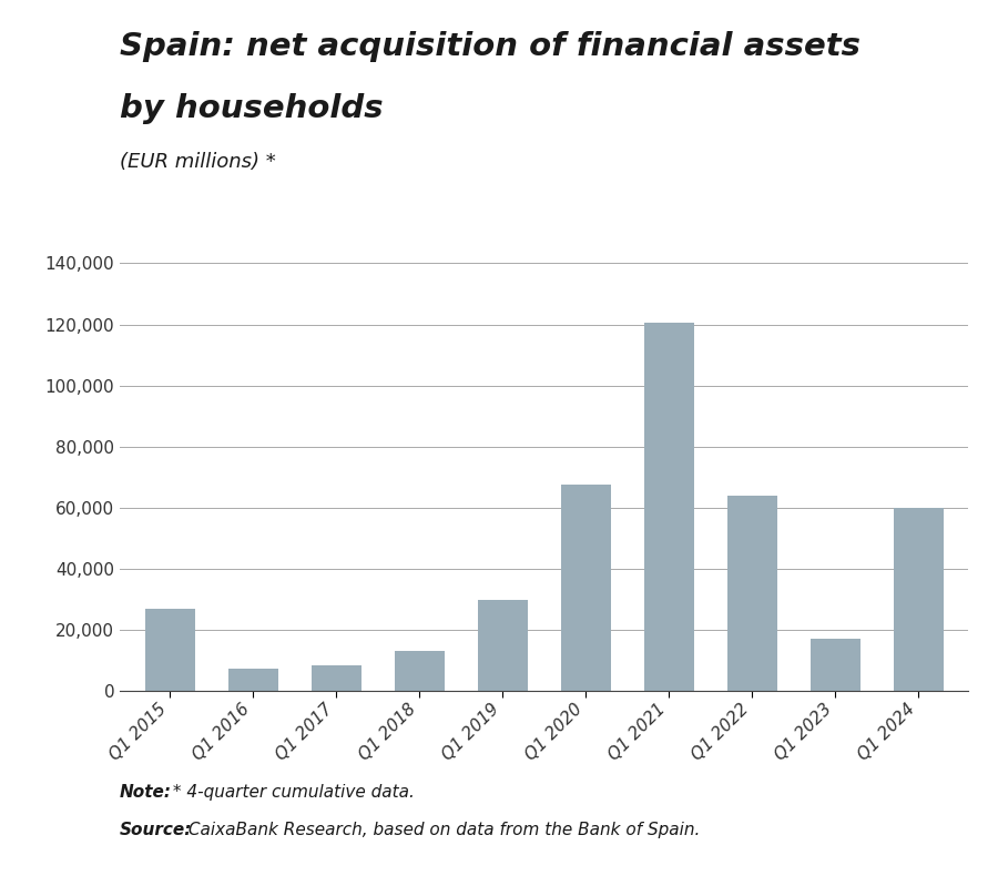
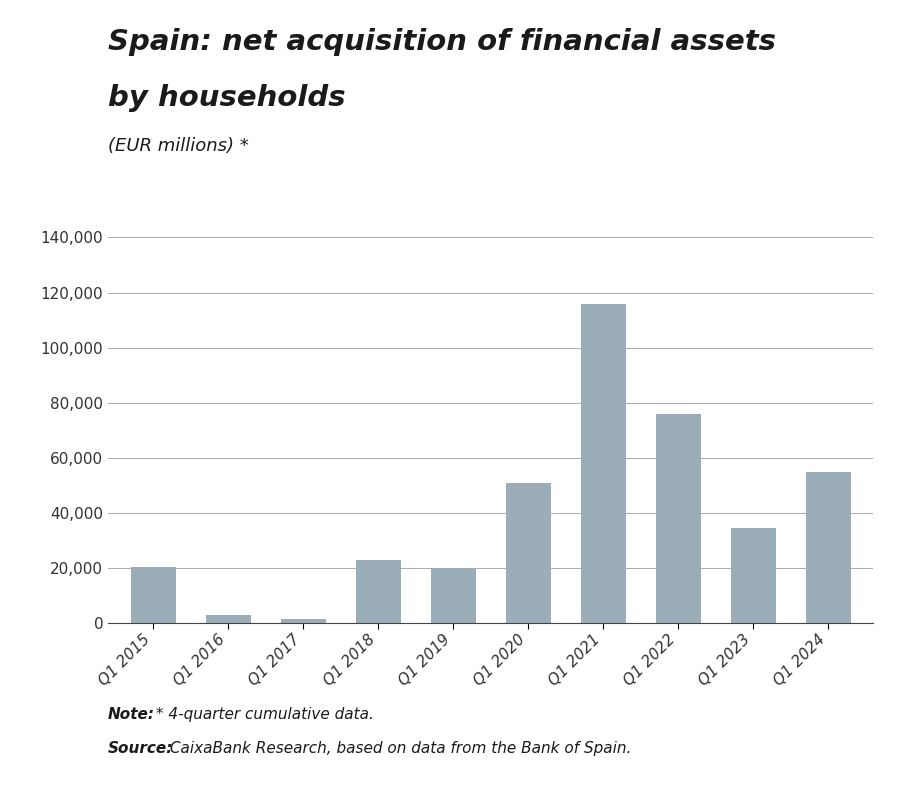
Q1 2015: 27,000 -> 20,500
Q1 2016: 7,500 -> 3,000
Q1 2017: 8,500 -> 1,500
Q1 2018: 13,000 -> 23,000
Q1 2019: 30,000 -> 20,000
Q1 2020: 67,500 -> 51,000
Q1 2021: 120,500 -> 116,000
Q1 2022: 64,000 -> 76,000
Q1 2023: 17,000 -> 34,500
Q1 2024: 60,000 -> 55,000
